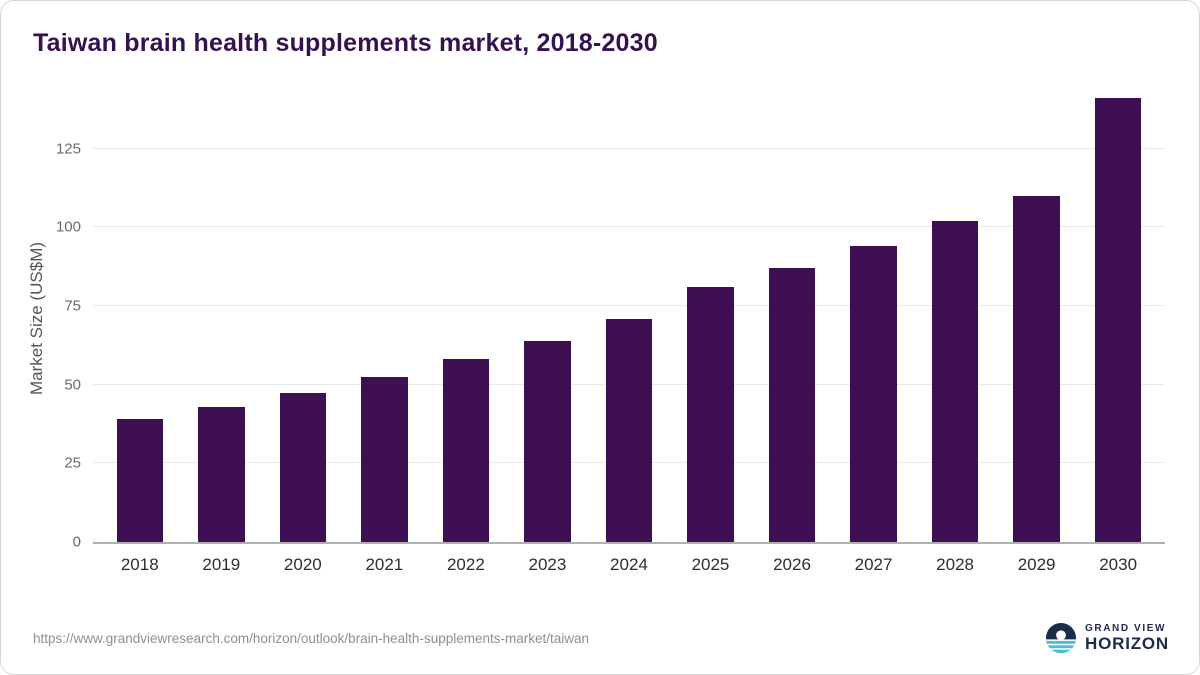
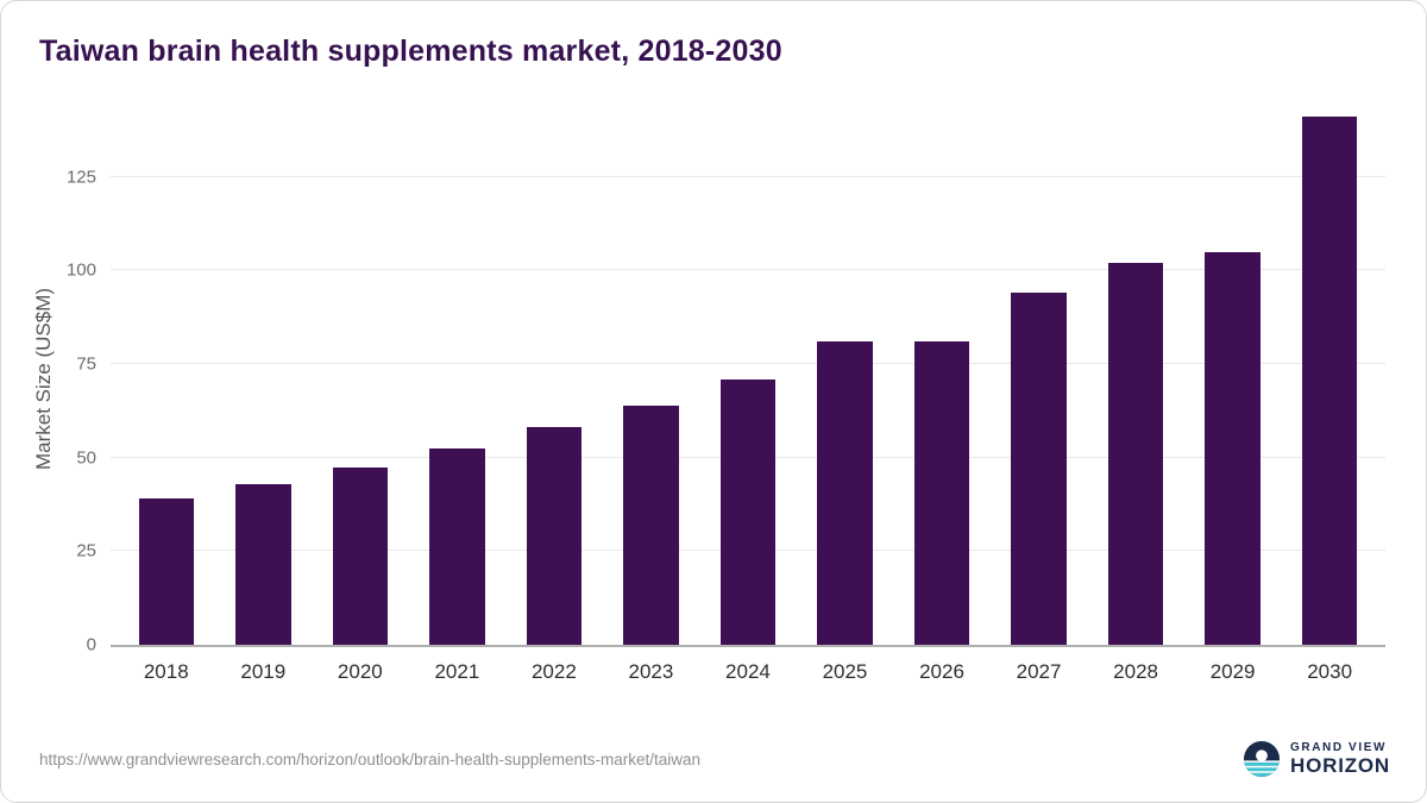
2026: 87 -> 81
2029: 110 -> 105
